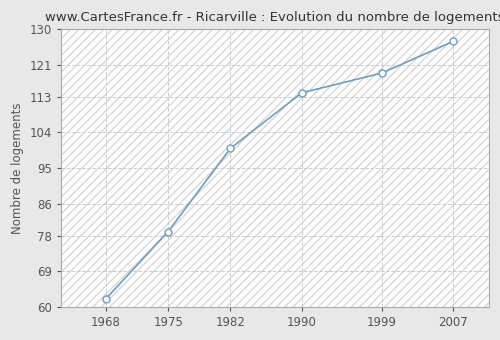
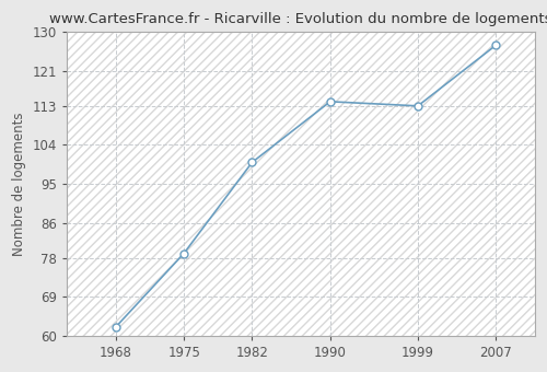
1999: 119 -> 113
